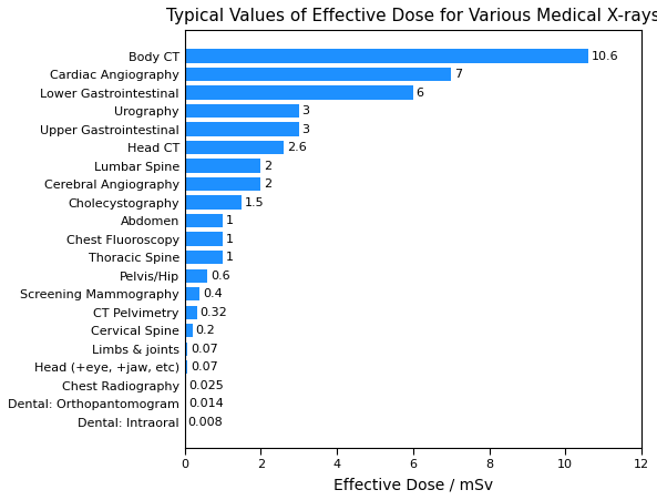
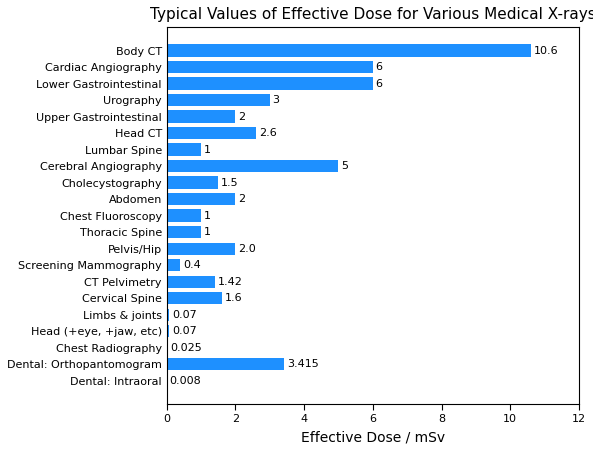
Cardiac Angiography: 7 -> 6
Upper Gastrointestinal: 3 -> 2
Lumbar Spine: 2 -> 1
Cerebral Angiography: 2 -> 5
Abdomen: 1 -> 2
Pelvis/Hip: 1 -> 2
CT Pelvimetry: 0.32 -> 1.42
Cervical Spine: 0.2 -> 1.6
Dental: Orthopantomogram: 0.014 -> 3.415
